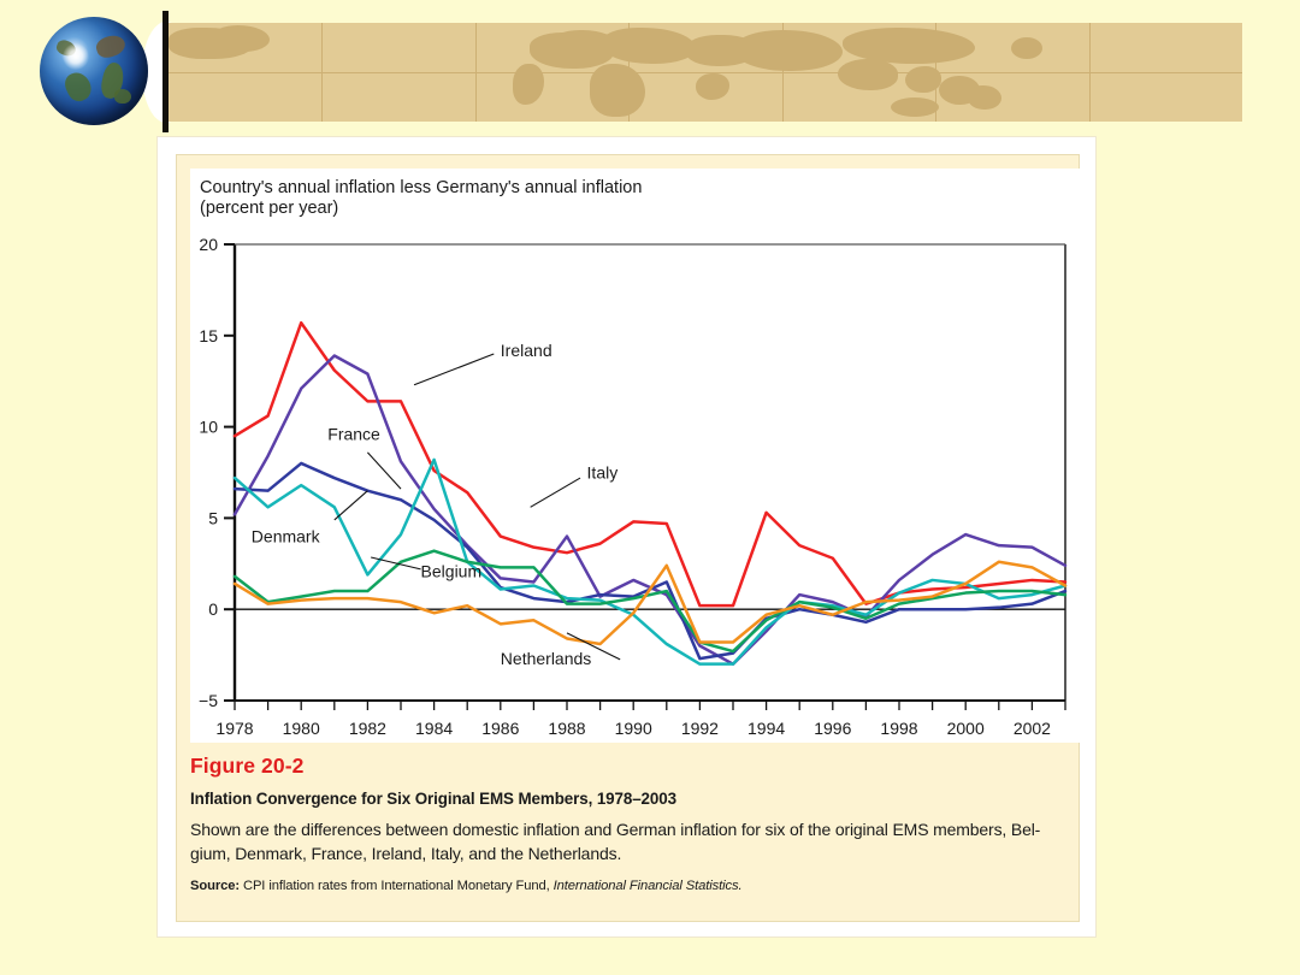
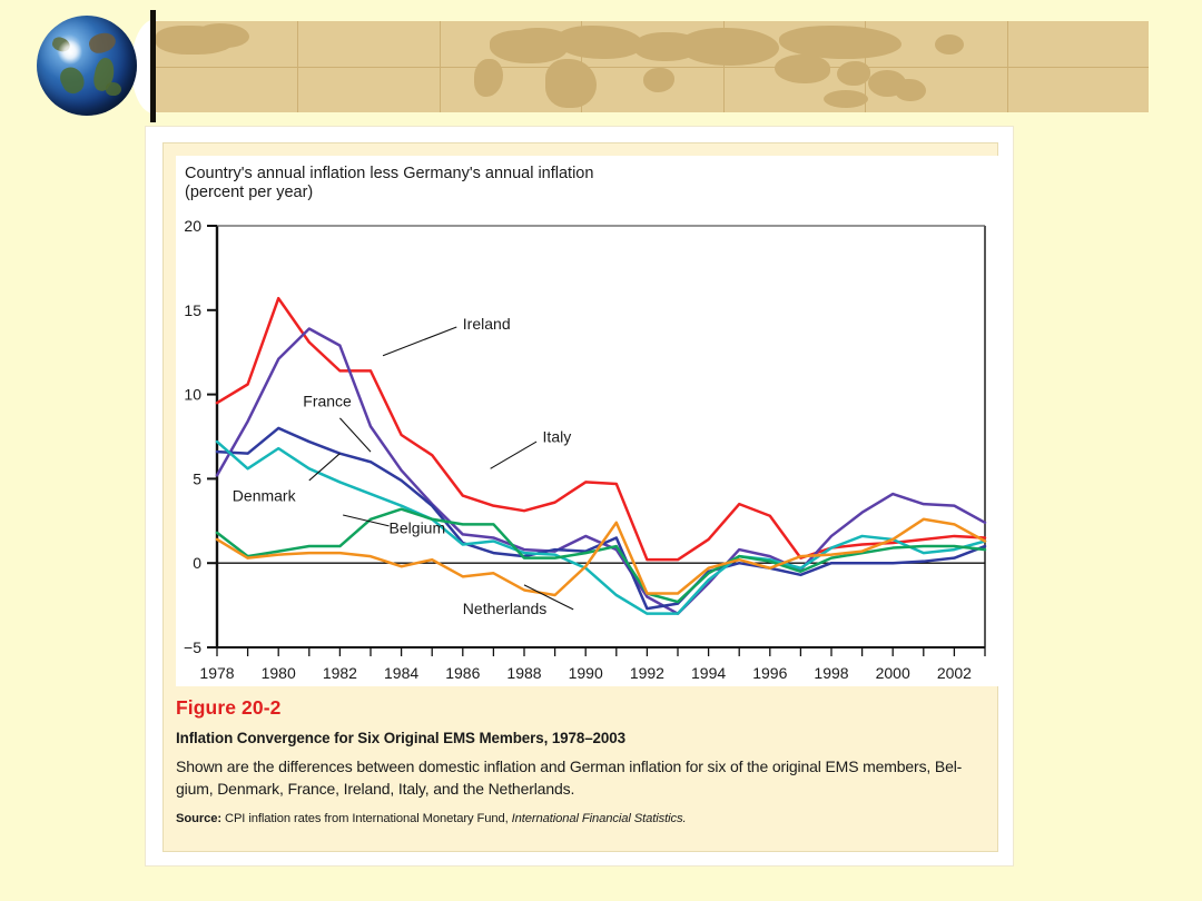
Denmark/1982: 1.9 -> 4.8
Denmark/1984: 8.2 -> 3.4
Ireland/1988: 4.0 -> 0.8
Italy/1994: 5.3 -> 1.4
